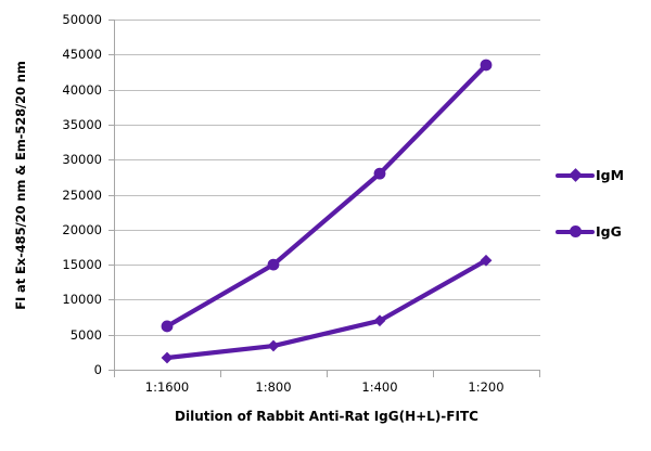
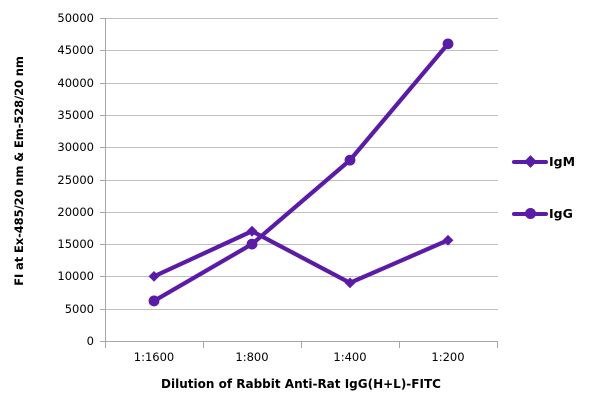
IgM/1:1600: 2000 -> 10000
IgM/1:800: 3000 -> 17000
IgM/1:400: 7000 -> 9000
IgG/1:200: 44000 -> 46000
